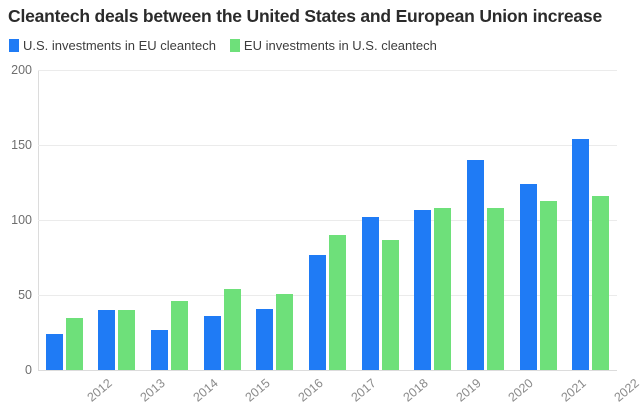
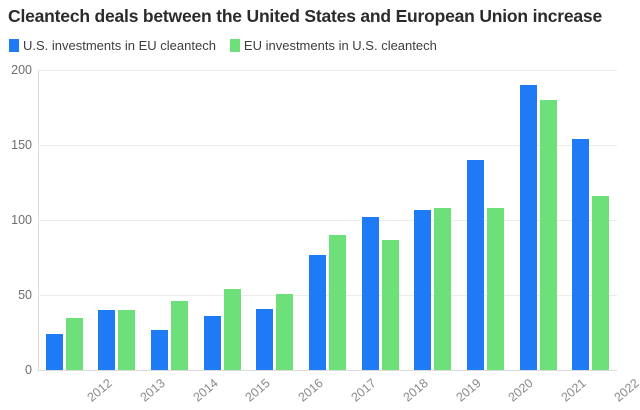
U.S. investments in EU cleantech/2021: 124 -> 190
EU investments in U.S. cleantech/2021: 113 -> 180
